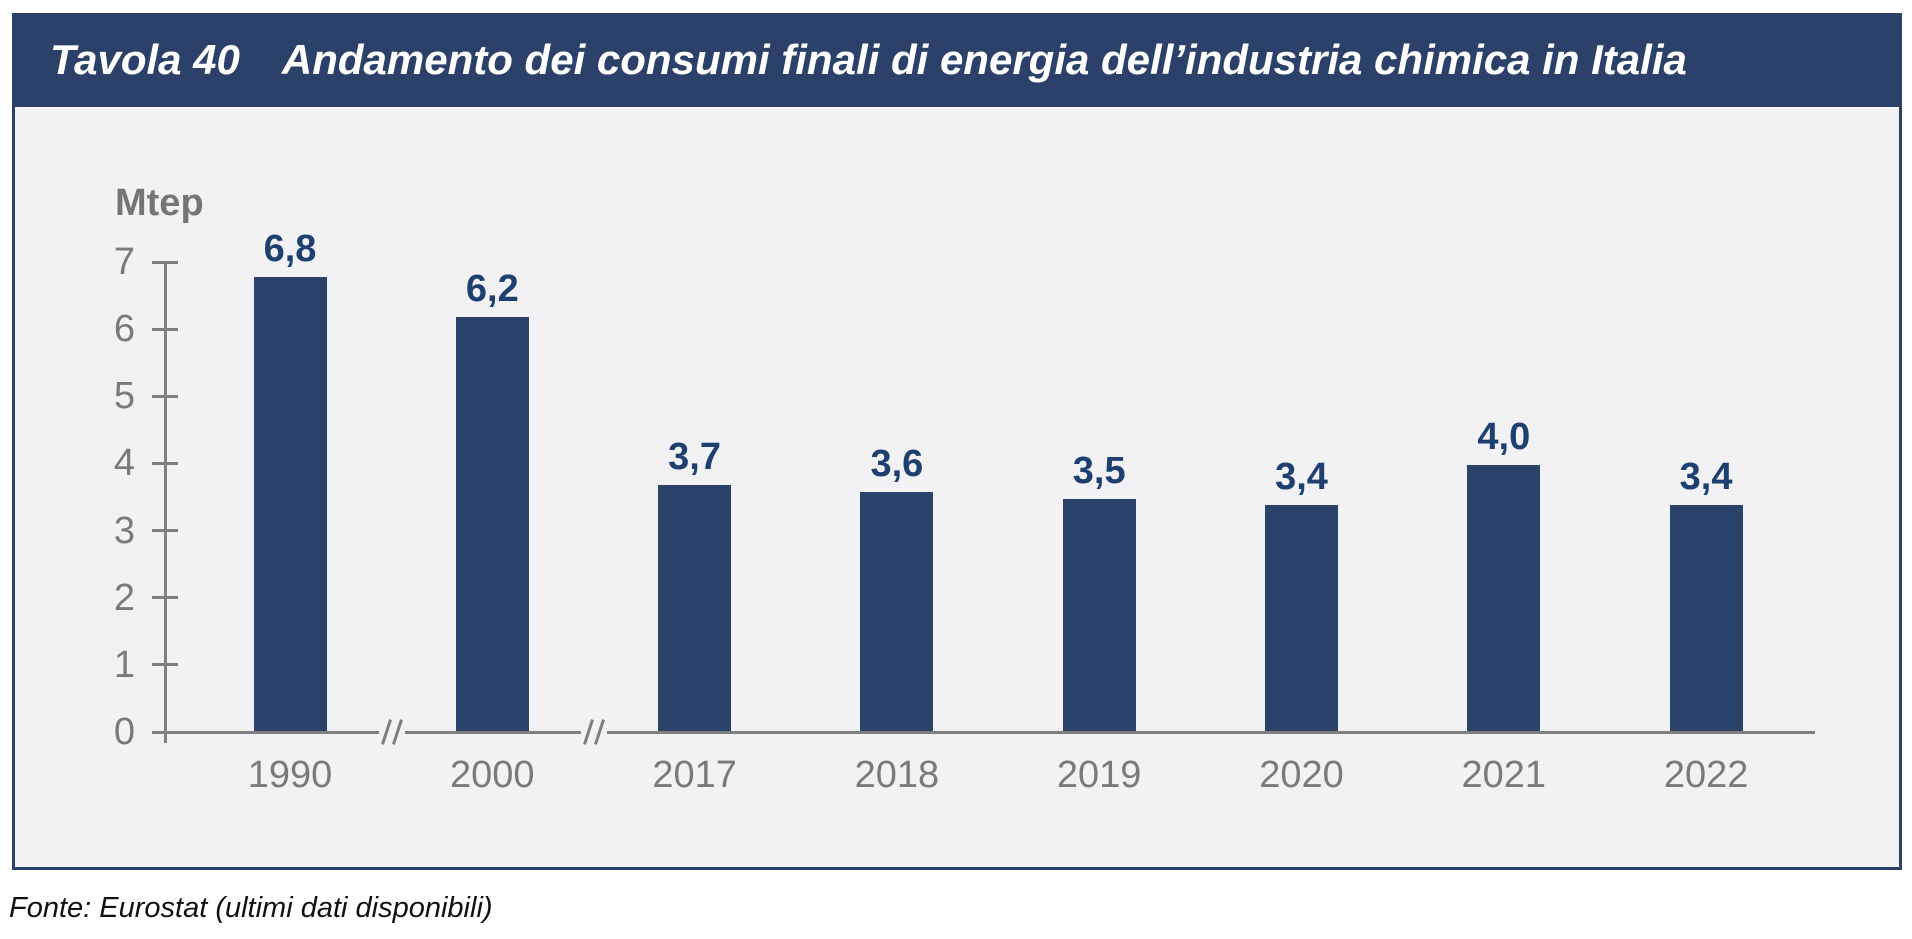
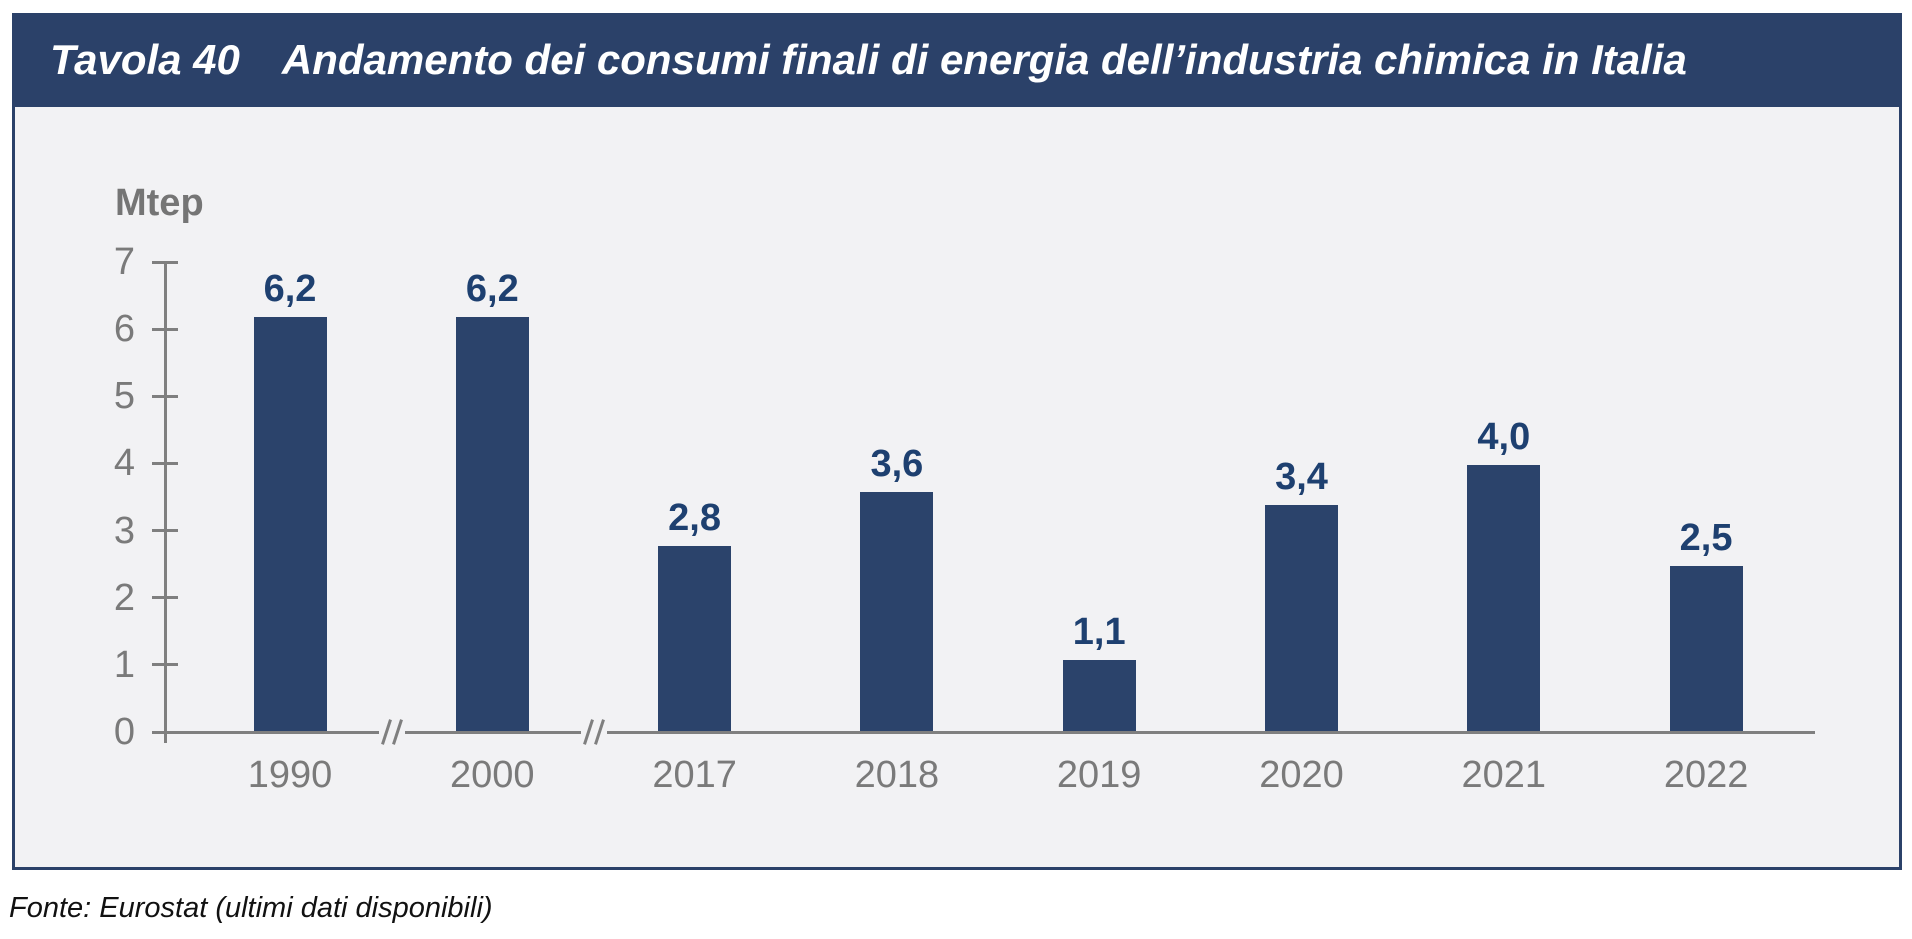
1990: 6,8 -> 6,2
2017: 3,7 -> 2,8
2019: 3,5 -> 1,1
2022: 3,4 -> 2,5
